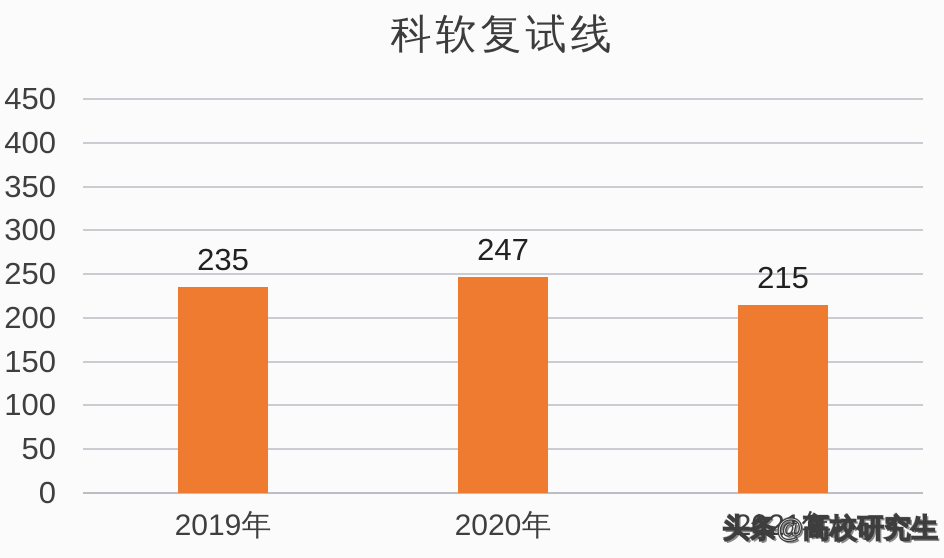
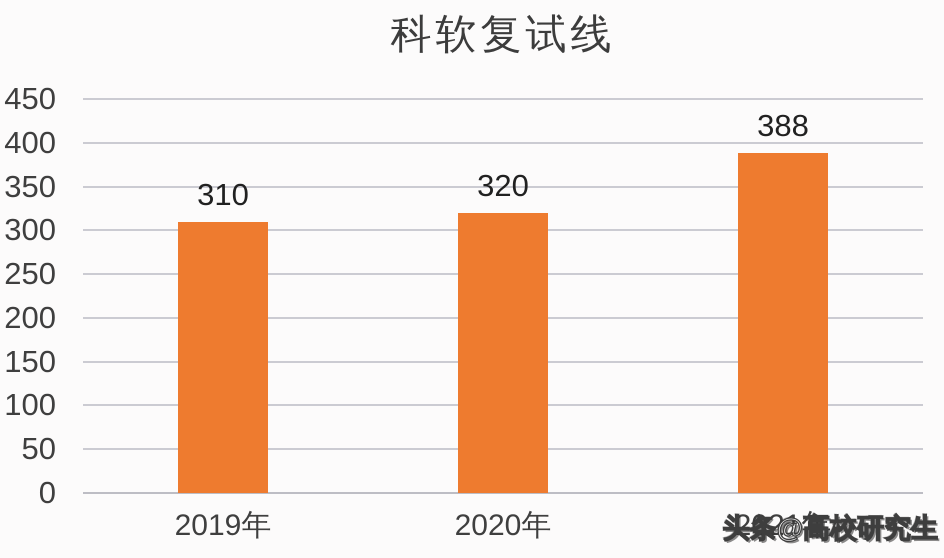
2019年: 235 -> 310
2020年: 247 -> 320
2021年: 215 -> 388
